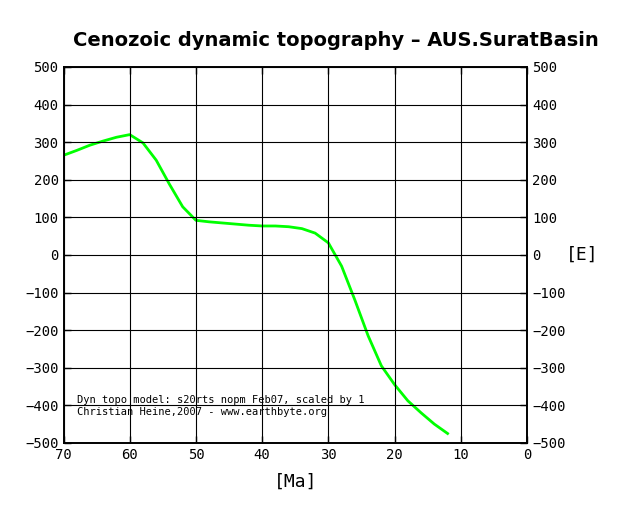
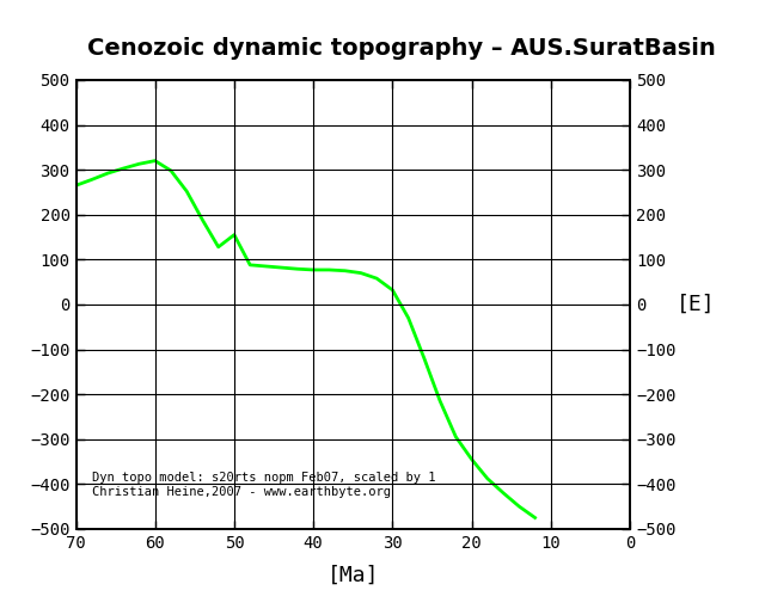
50: 92 -> 155
